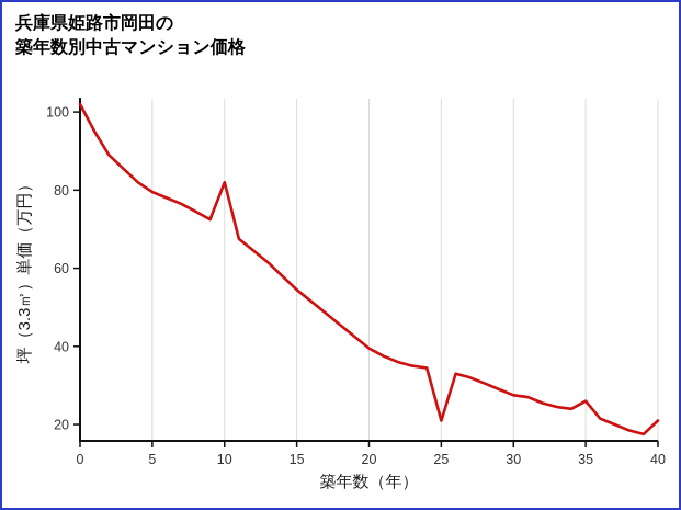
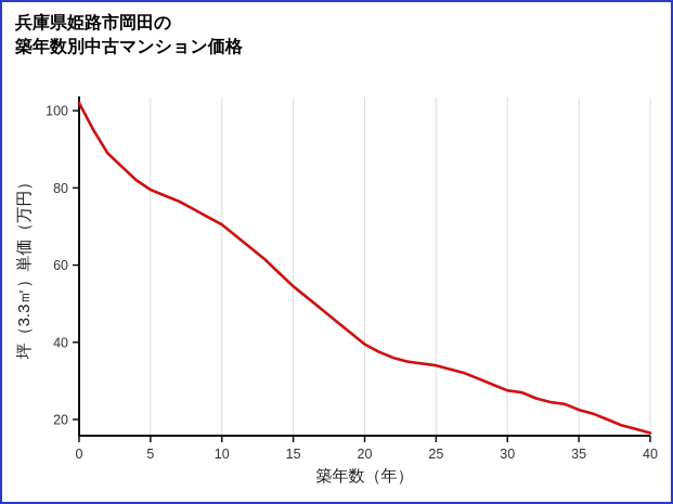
10: 82 -> 70
25: 21 -> 34
35: 26 -> 22
40: 21 -> 16
